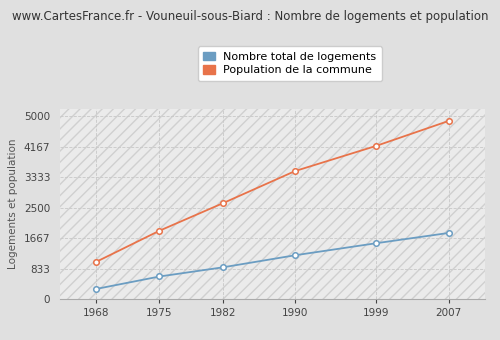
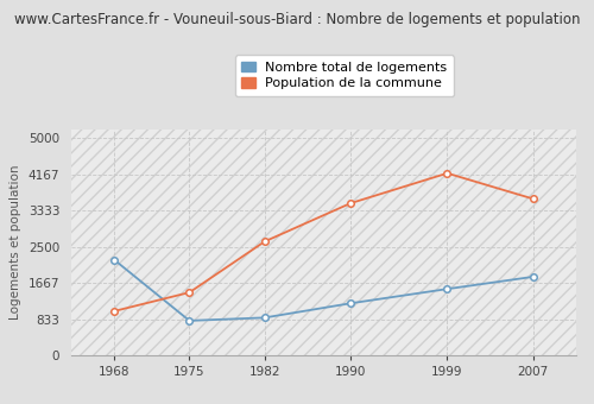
Nombre total de logements/1968: 280 -> 2200
Nombre total de logements/1975: 620 -> 800
Population de la commune/1975: 1870 -> 1450
Population de la commune/2007: 4870 -> 3600
